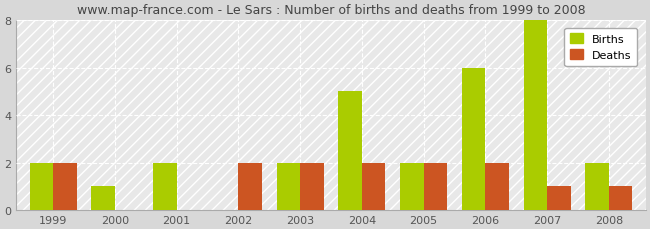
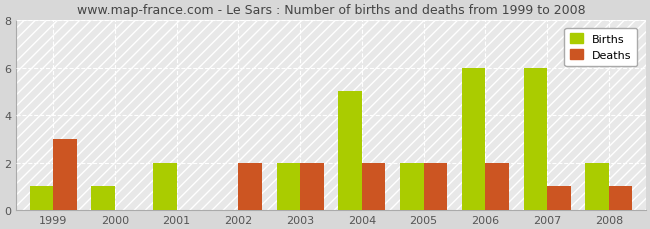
Births/1999: 2 -> 1
Deaths/1999: 2 -> 3
Births/2007: 8 -> 6
